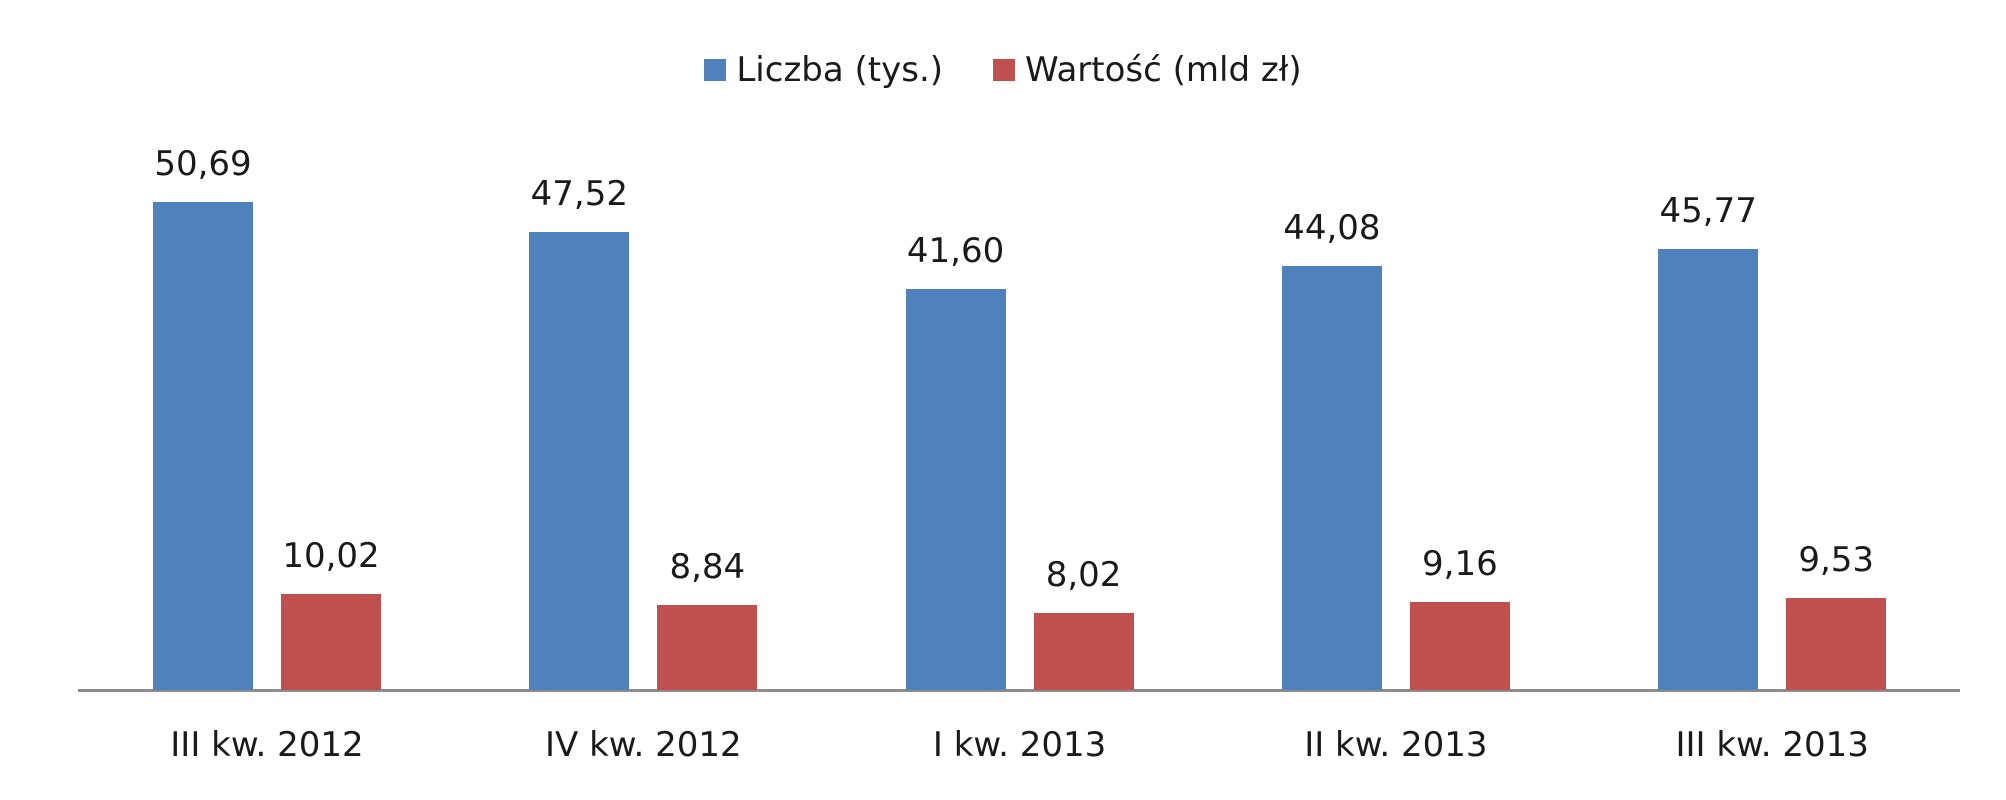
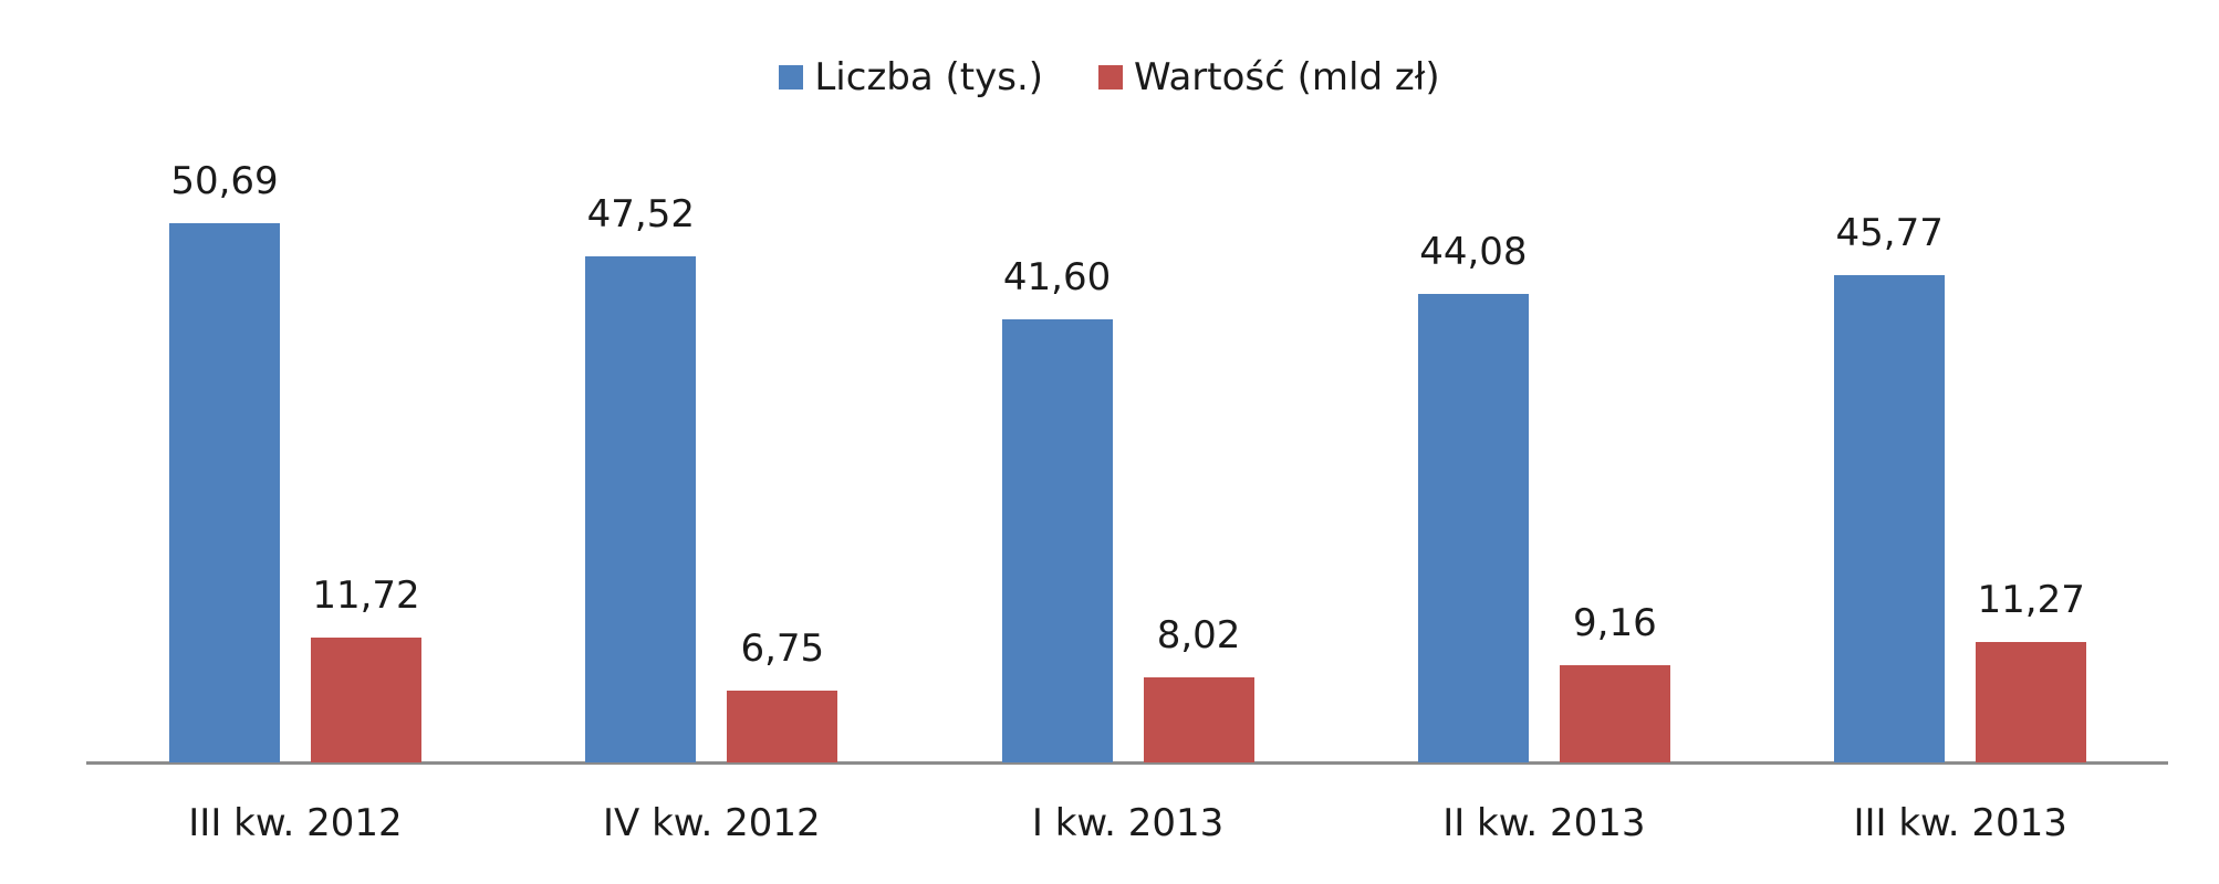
Wartość (mld zł)/III kw. 2012: 10,02 -> 11,72
Wartość (mld zł)/IV kw. 2012: 8,84 -> 6,75
Wartość (mld zł)/III kw. 2013: 9,53 -> 11,27
